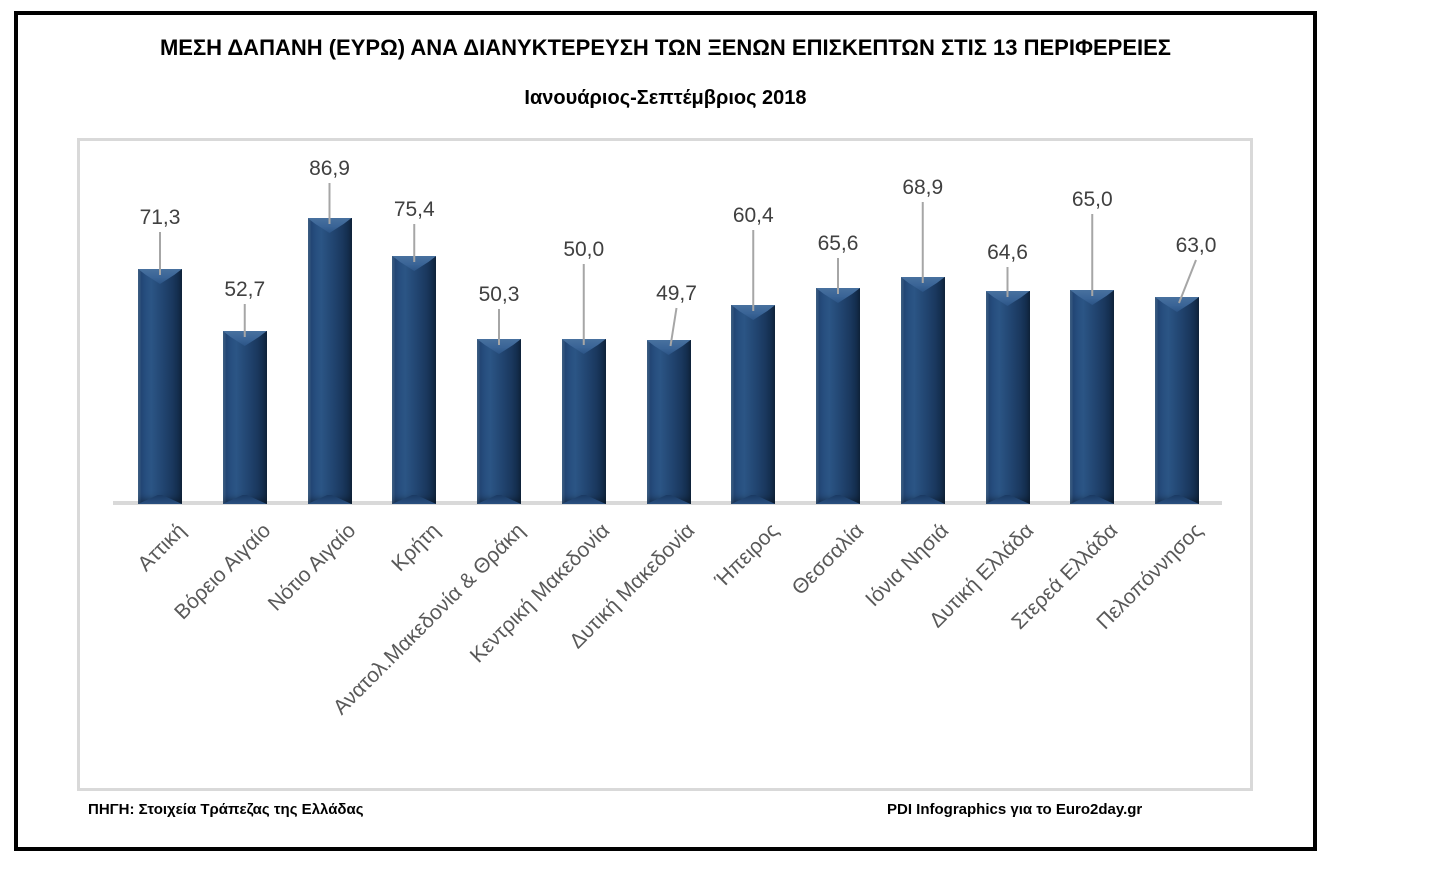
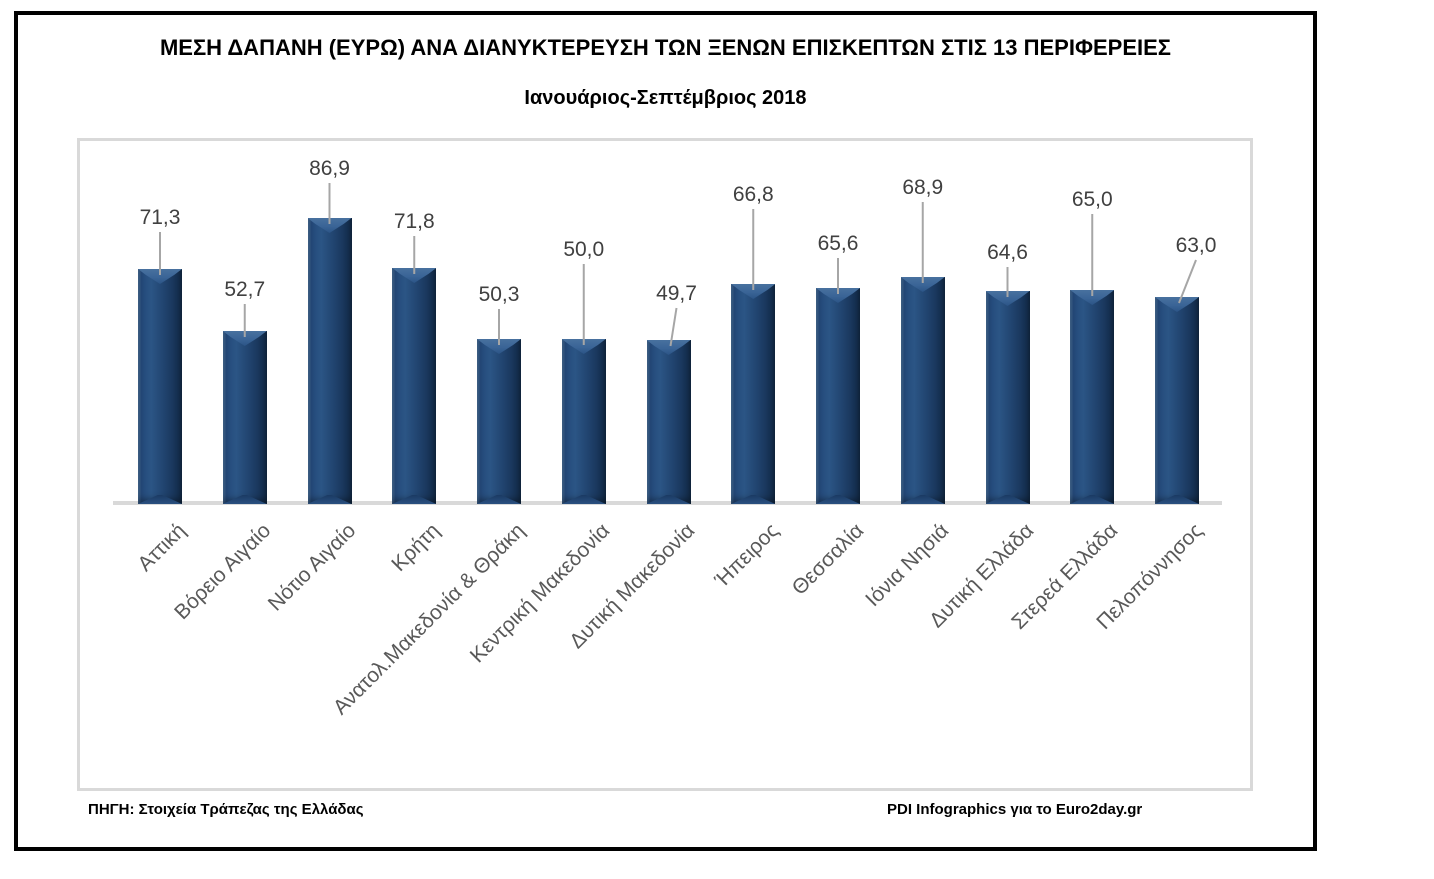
Κρήτη: 75,4 -> 71,8
Ήπειρος: 60,4 -> 66,8
